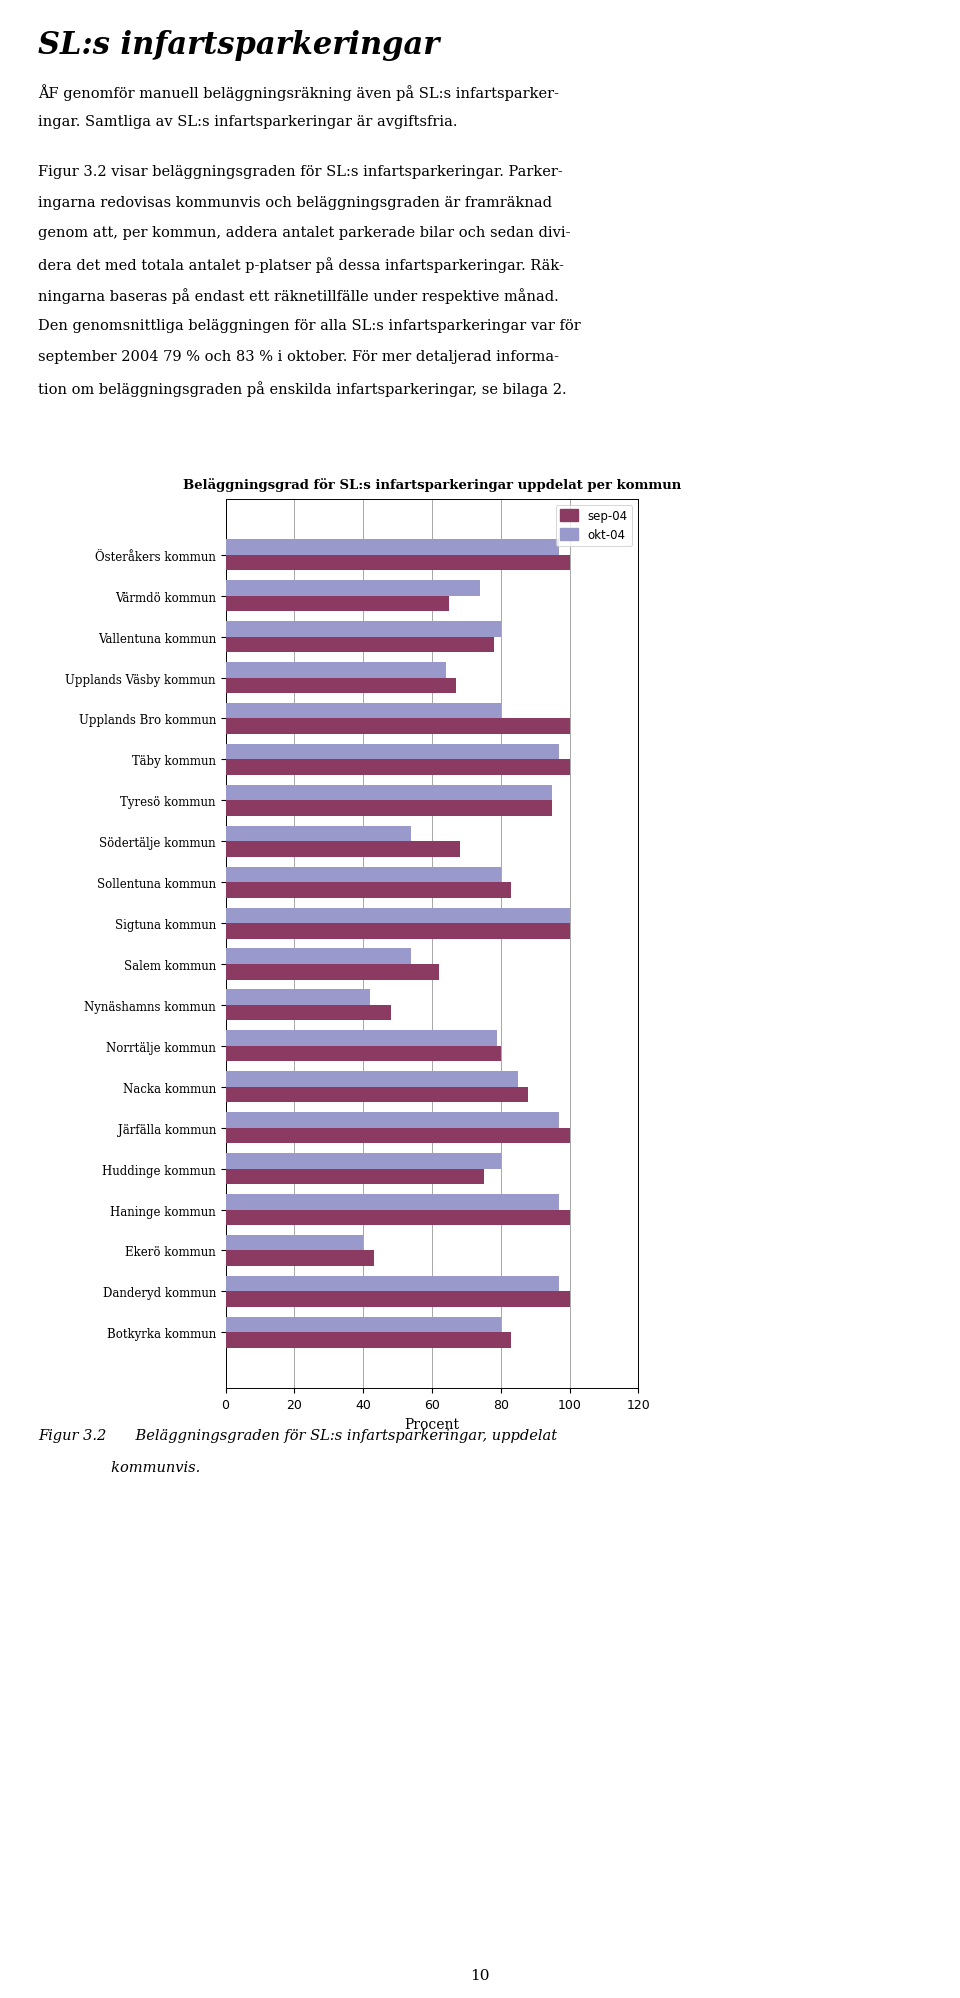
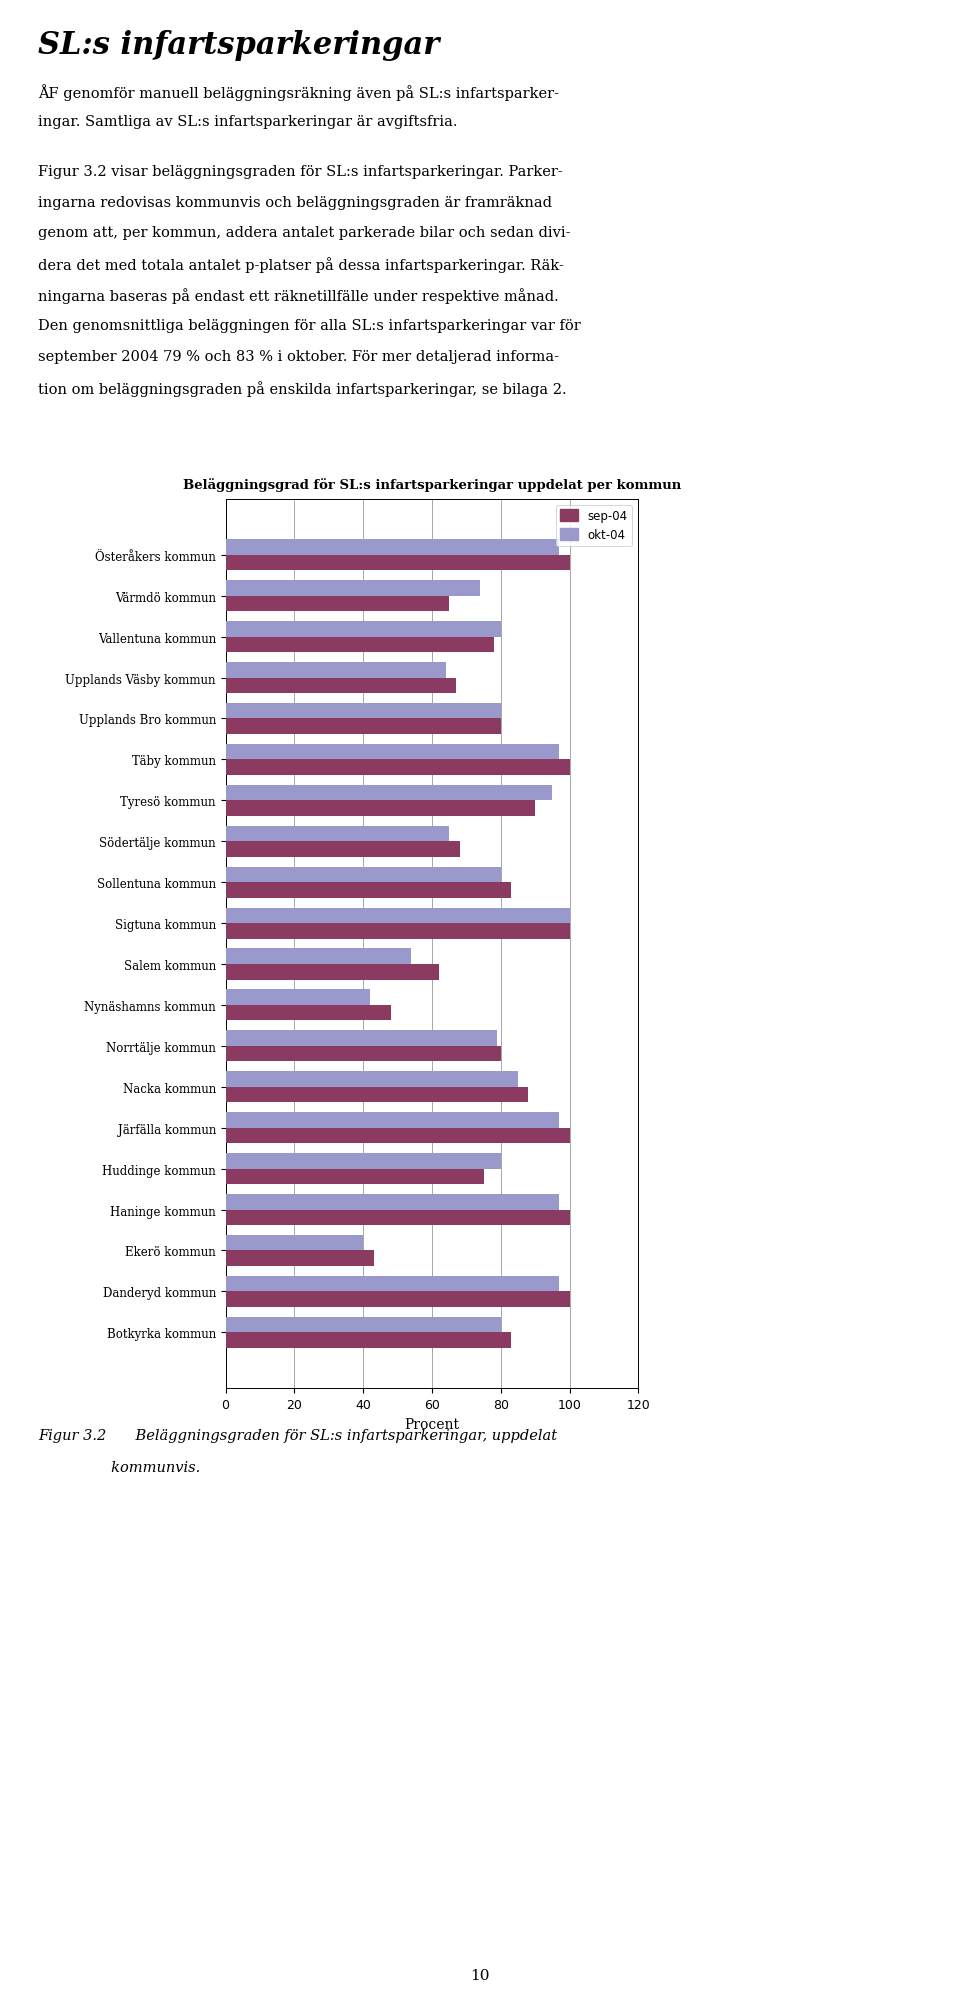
sep-04/Upplands Bro kommun: 100 -> 80
sep-04/Tyresö kommun: 95 -> 90
okt-04/Södertälje kommun: 54 -> 65
